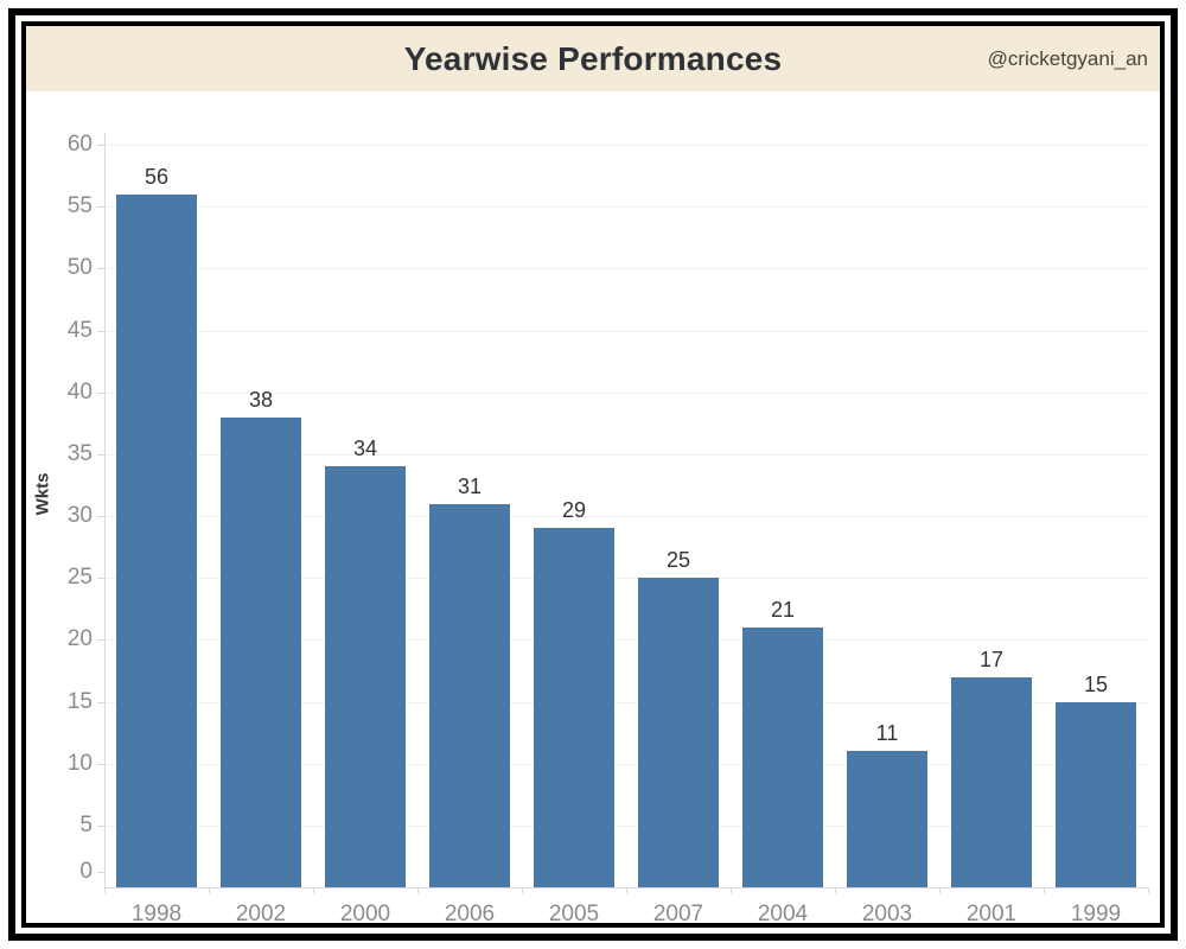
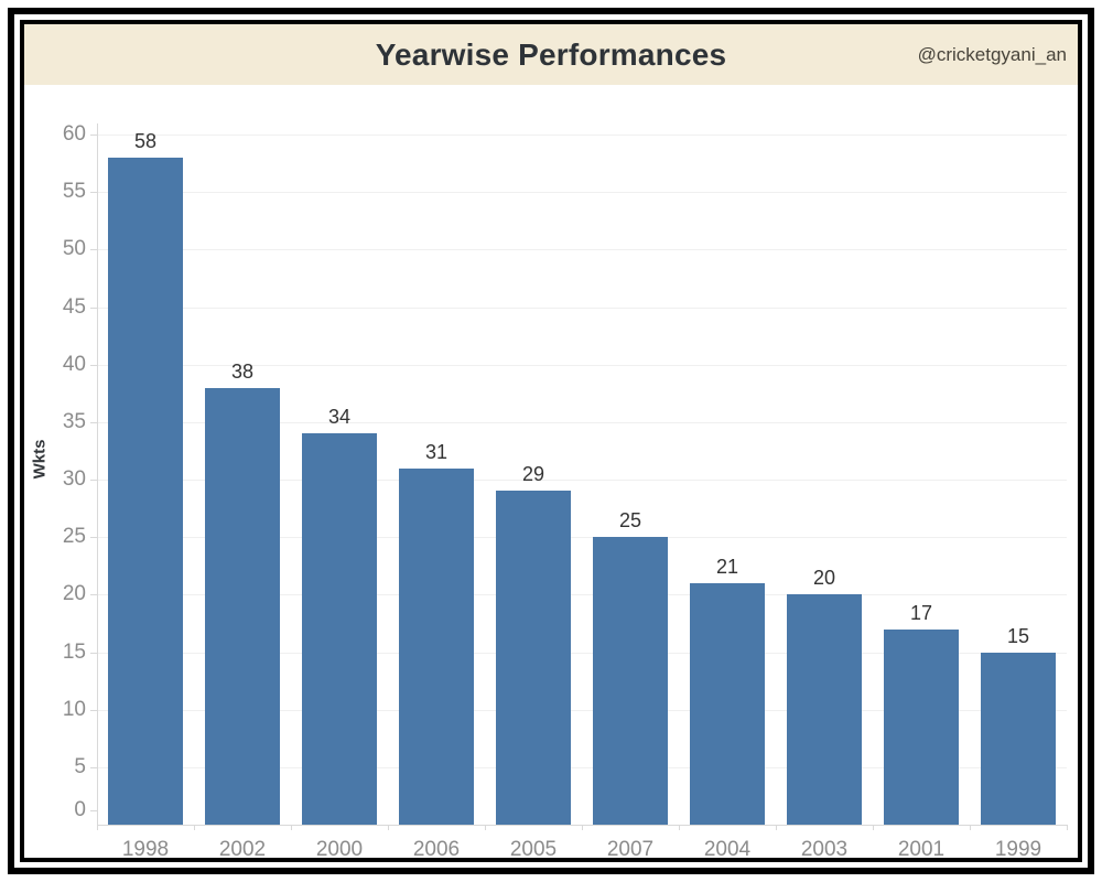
1998: 56 -> 58
2003: 11 -> 20
